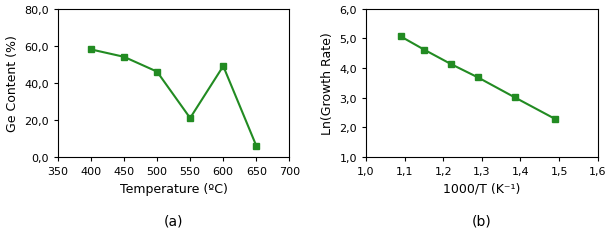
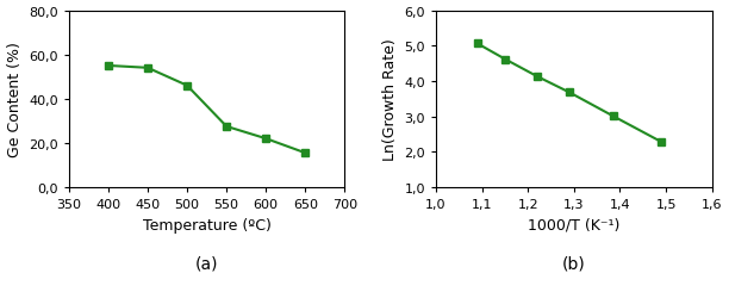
400: 58 -> 55
550: 21 -> 28
600: 49 -> 22
650: 6 -> 16
